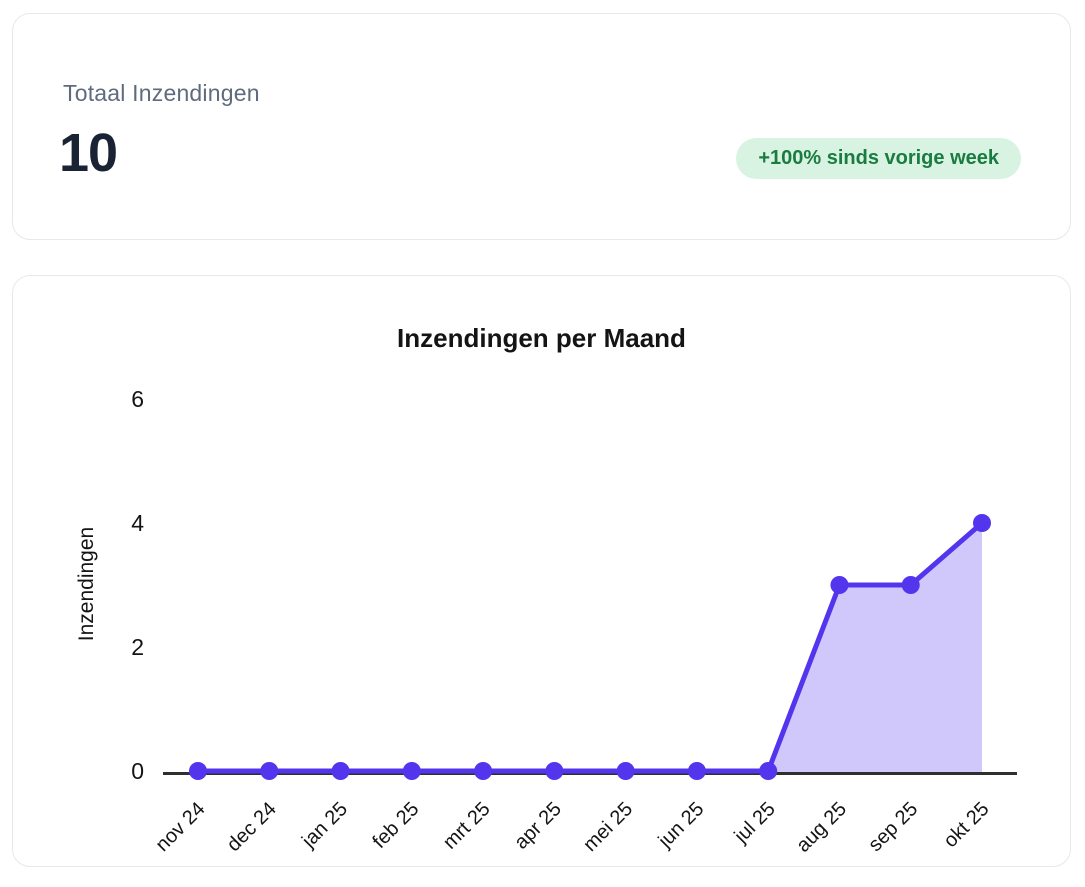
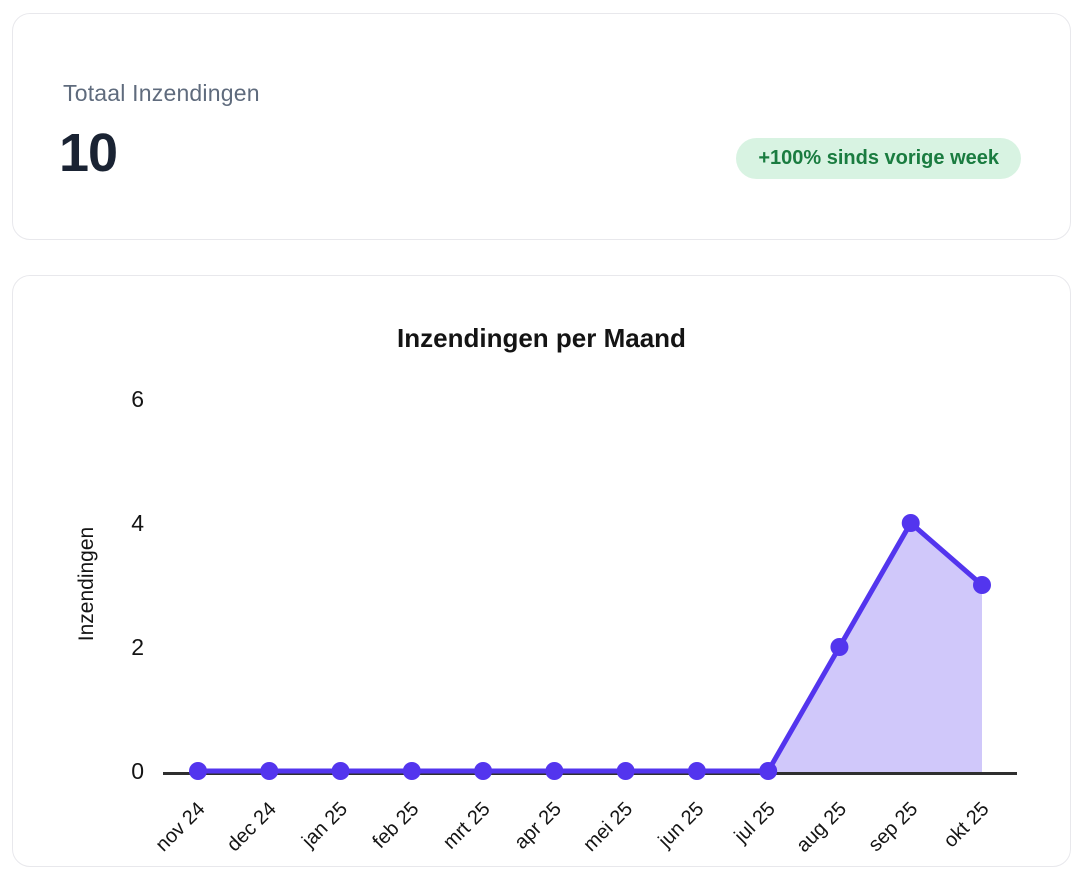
aug 25: 3 -> 2
sep 25: 3 -> 4
okt 25: 4 -> 3
